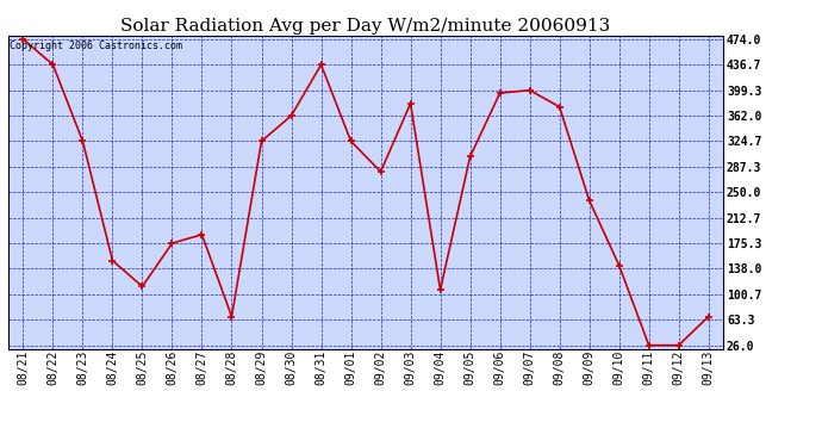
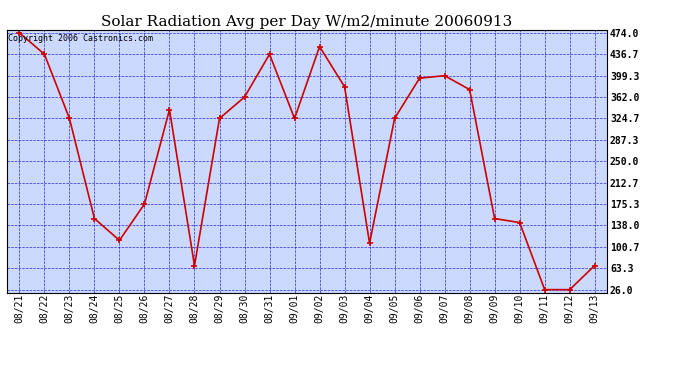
08/27: 188 -> 340
09/02: 280 -> 450
09/05: 302 -> 325
09/09: 238 -> 150
